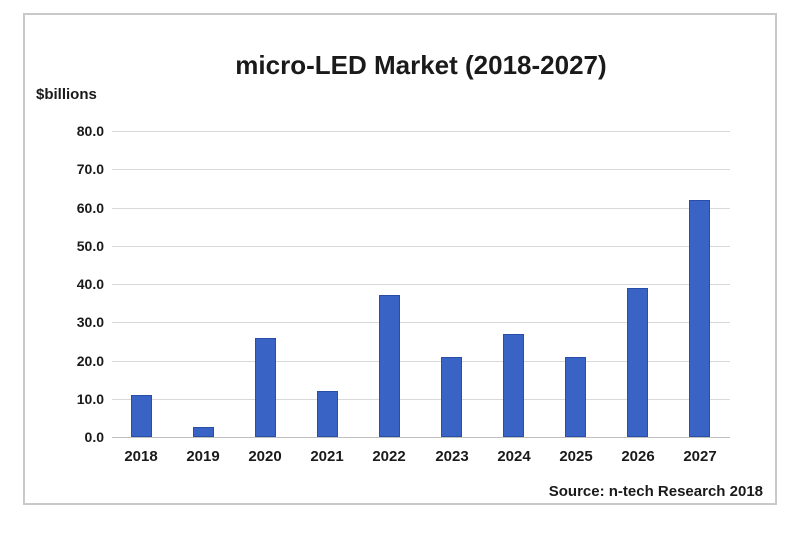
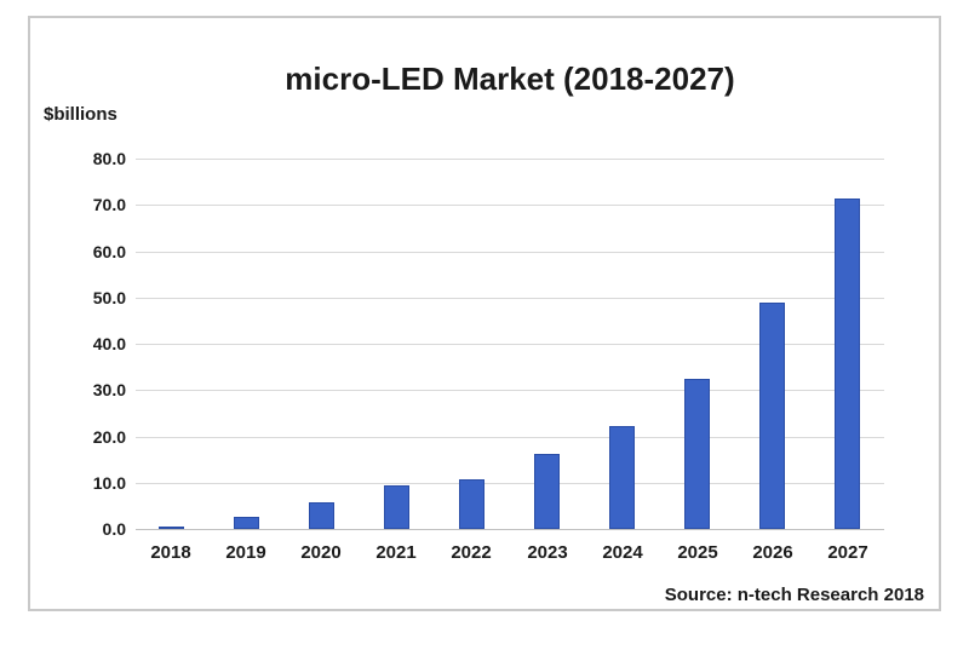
2018: 11 -> 1
2020: 26 -> 6
2021: 12 -> 10
2022: 37 -> 11
2023: 21 -> 16
2024: 27 -> 22
2025: 21 -> 32
2026: 39 -> 49
2027: 62 -> 72
